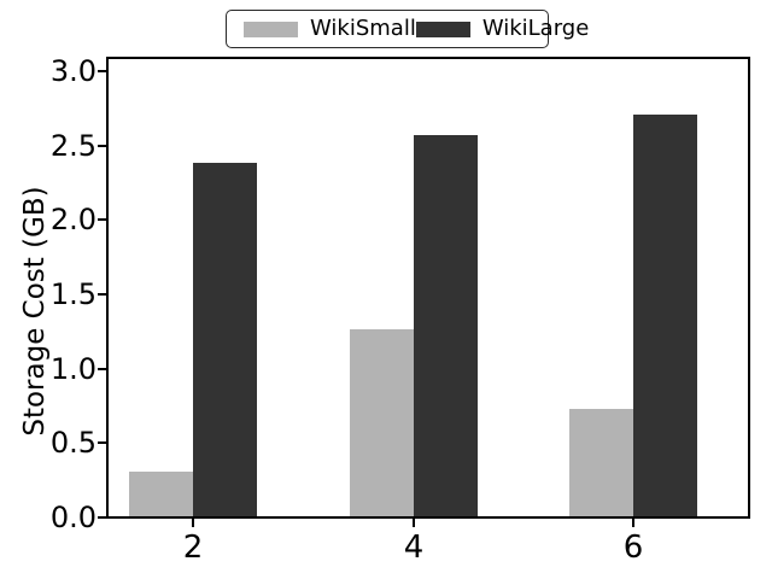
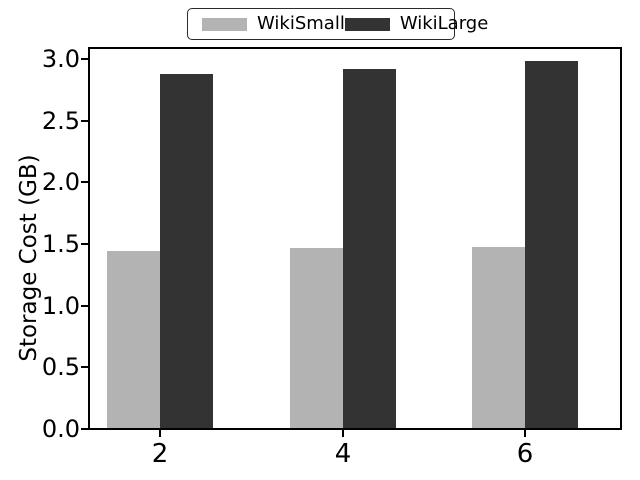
WikiSmall/2: 0.30 -> 1.44
WikiLarge/2: 2.38 -> 2.88
WikiSmall/4: 1.26 -> 1.46
WikiLarge/4: 2.57 -> 2.92
WikiSmall/6: 0.72 -> 1.47
WikiLarge/6: 2.71 -> 2.98
